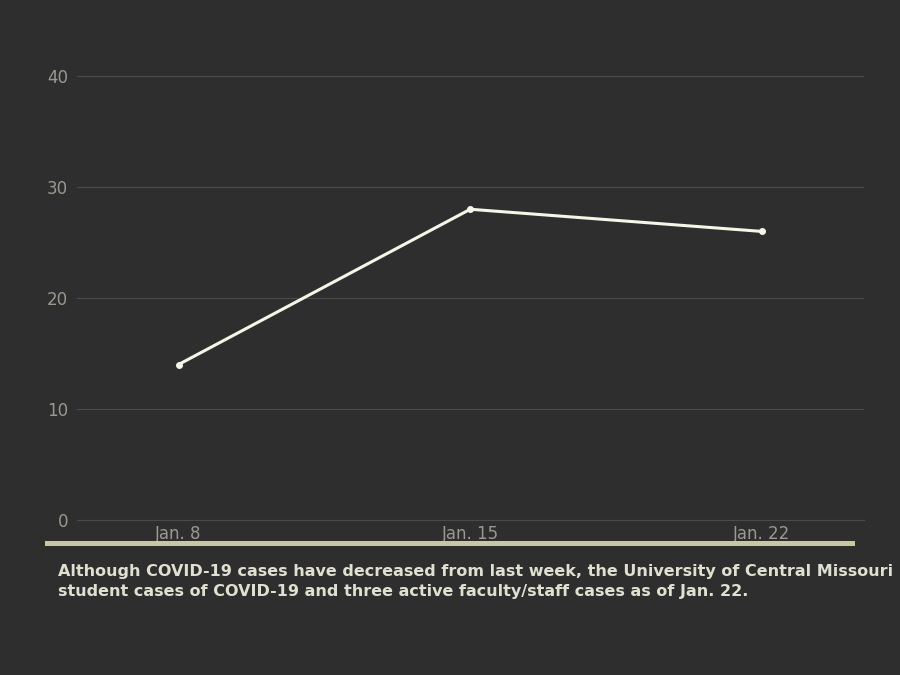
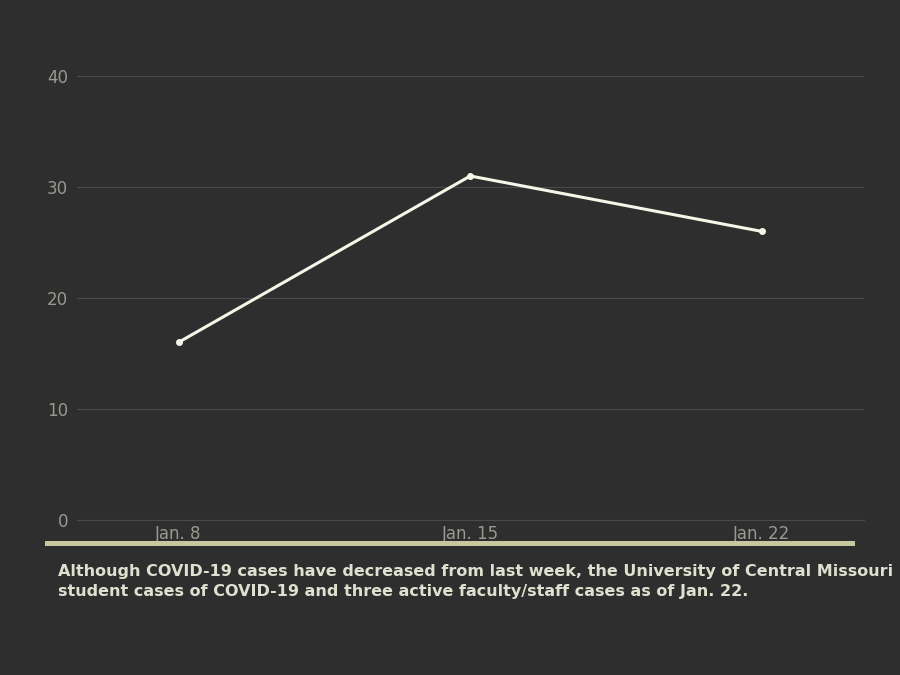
Jan. 8: 14 -> 16
Jan. 15: 28 -> 31
